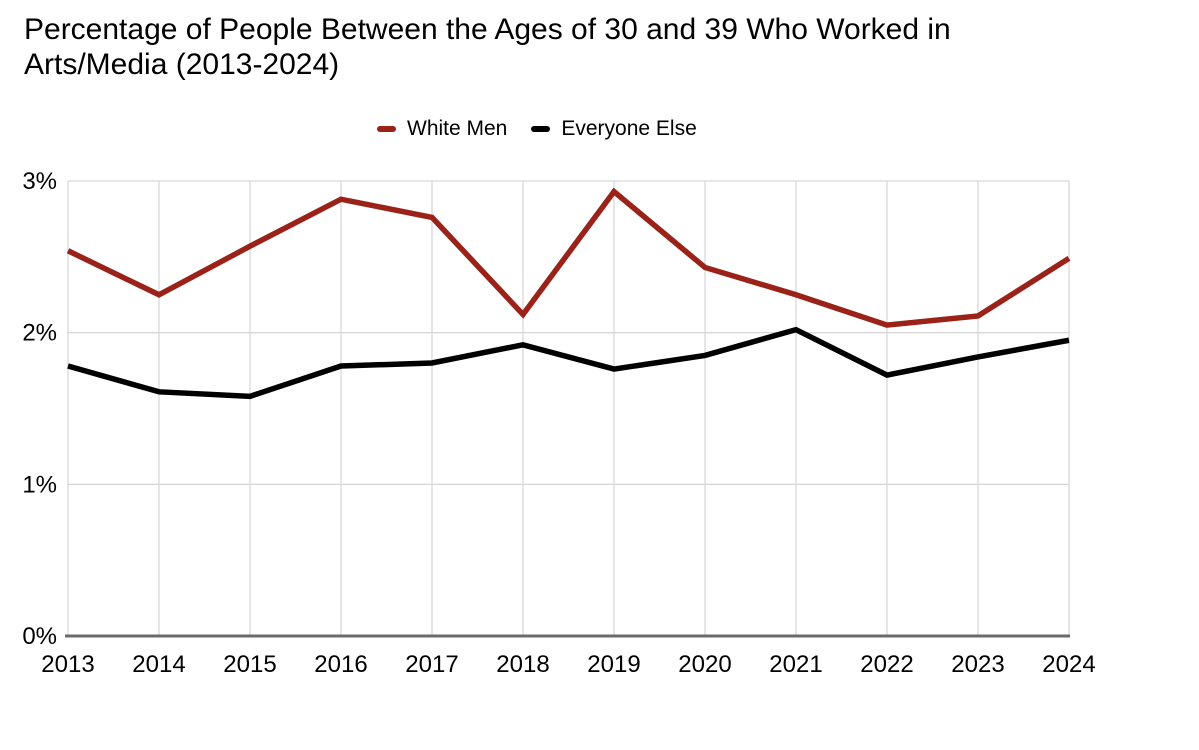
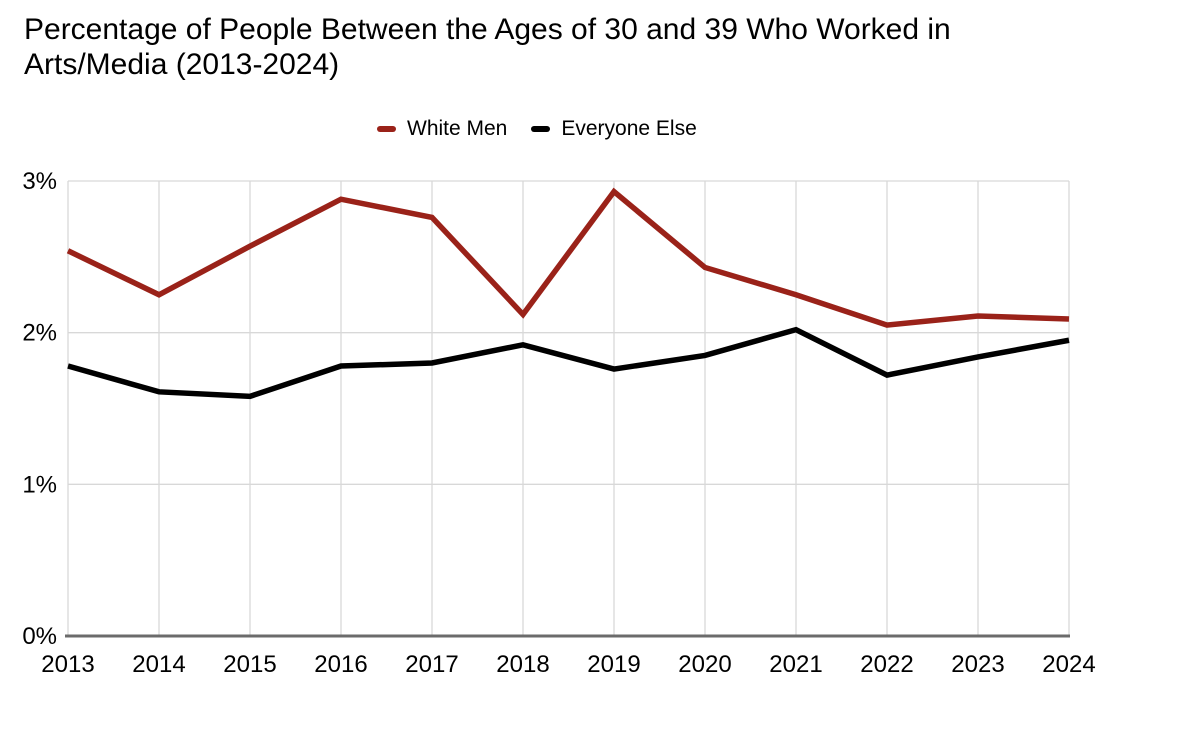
White Men/2024: 2.49% -> 2.09%
